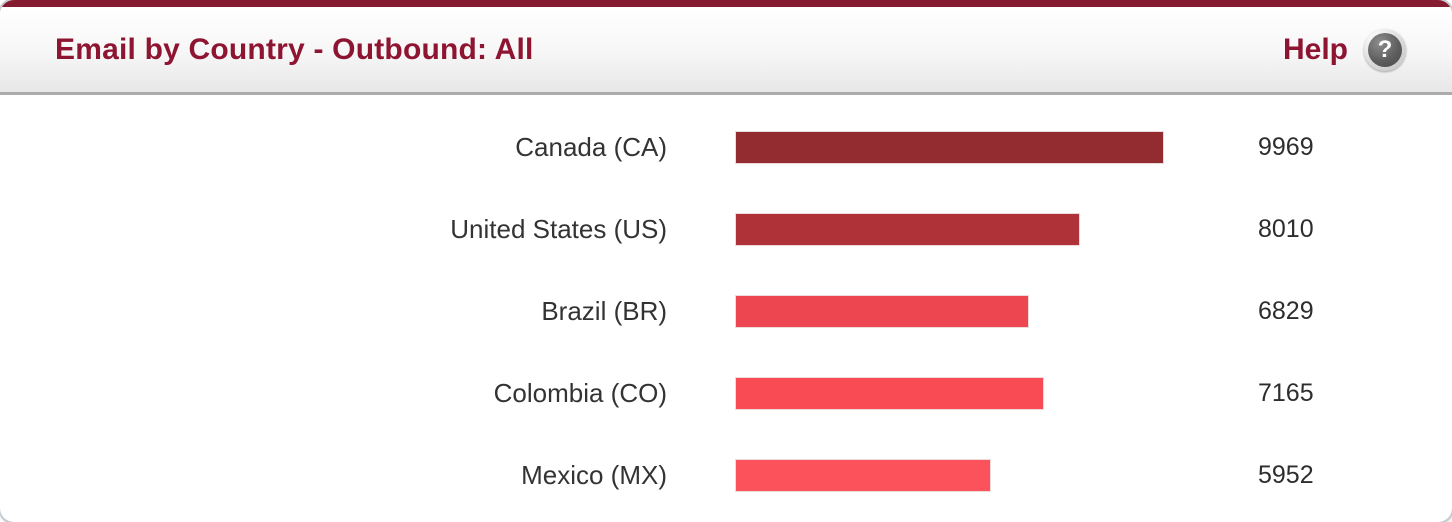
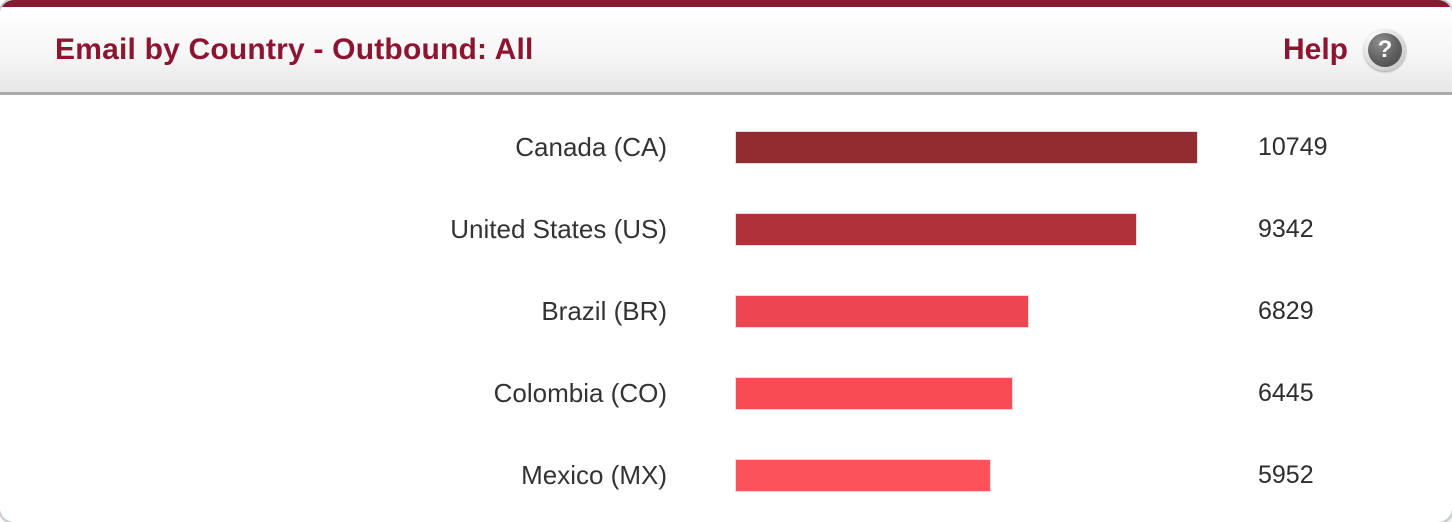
Canada (CA): 9969 -> 10749
United States (US): 8010 -> 9342
Colombia (CO): 7165 -> 6445
